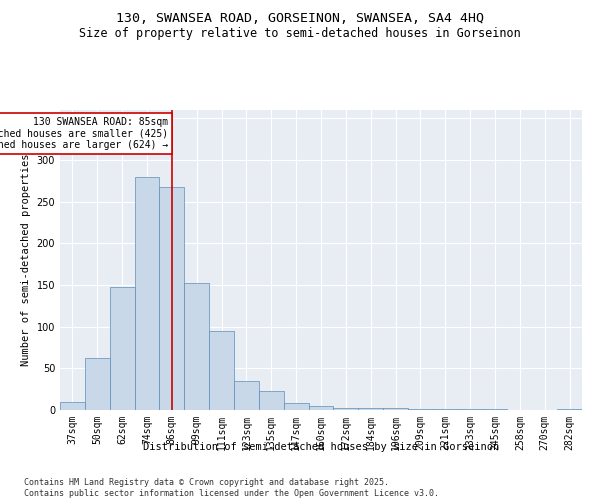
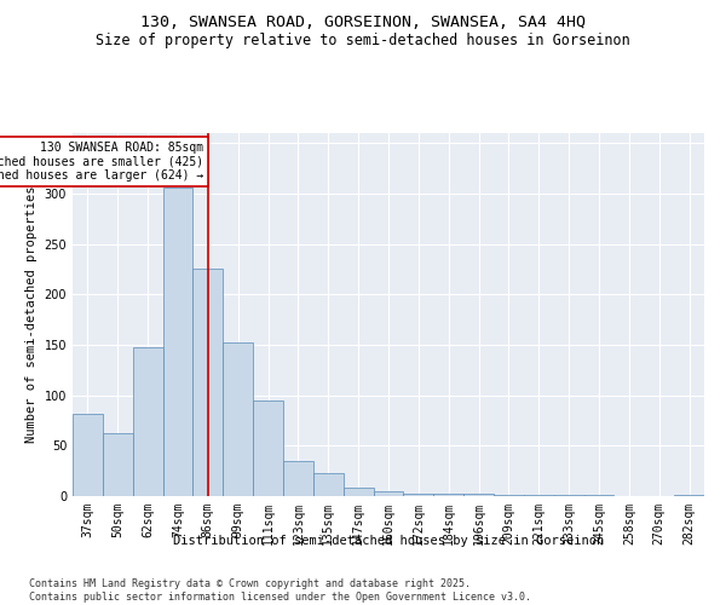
37sqm: 10 -> 82
74sqm: 280 -> 306
86sqm: 268 -> 226
